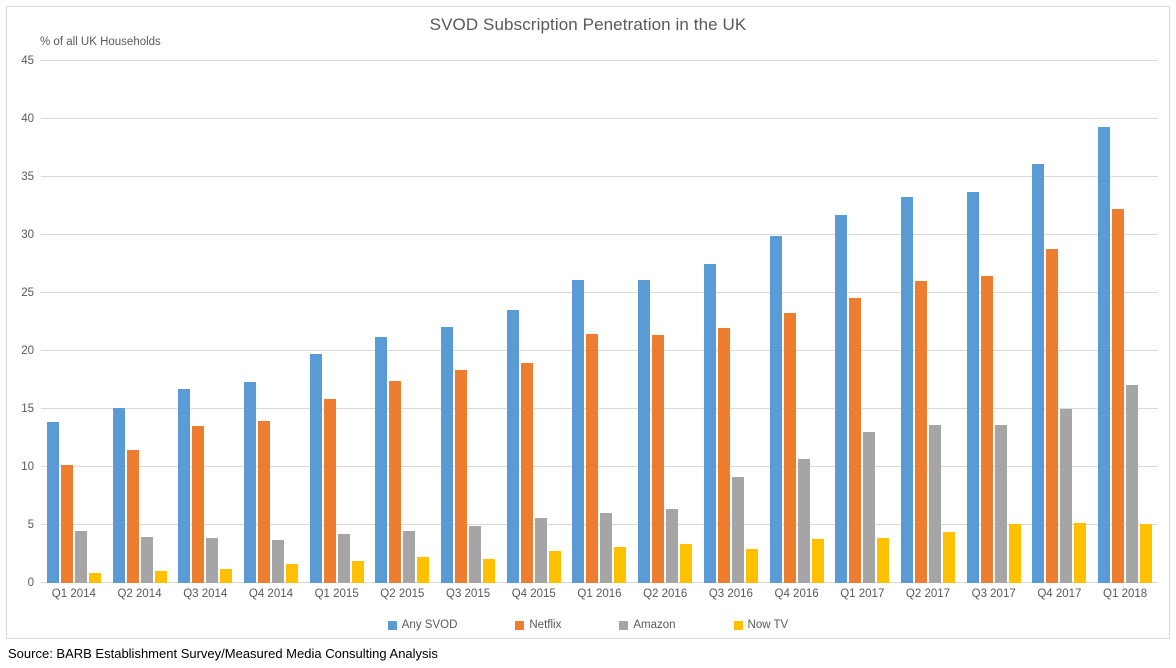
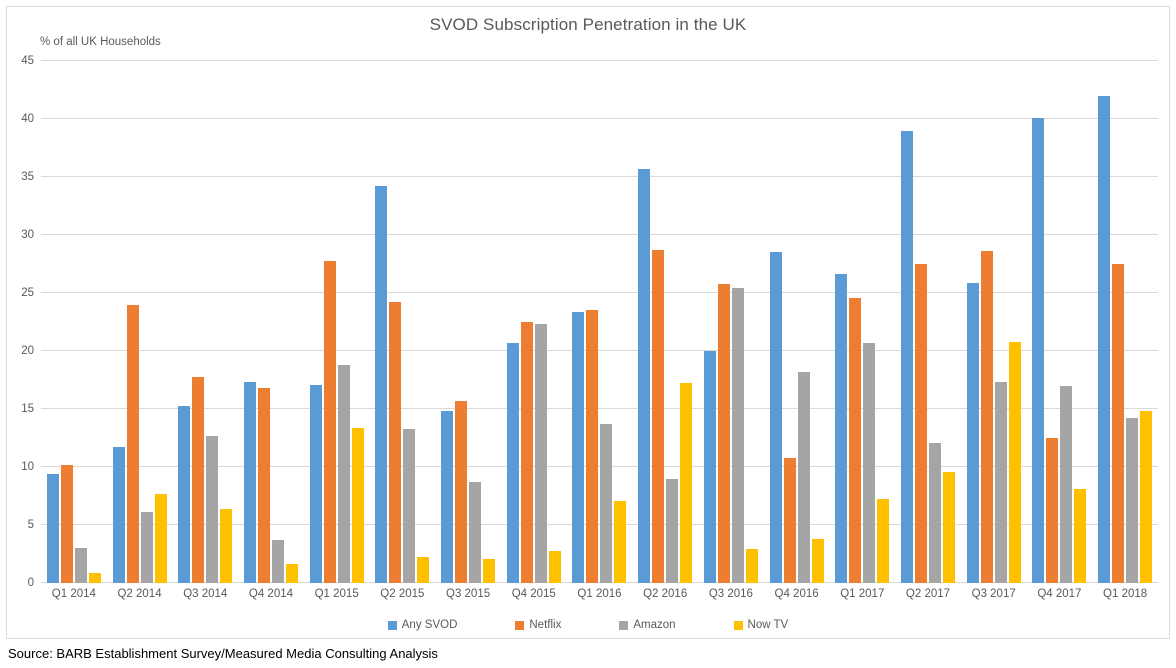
Any SVOD/Q1 2014: 13.9 -> 9.4
Amazon/Q1 2014: 4.5 -> 3.0
Any SVOD/Q2 2014: 15.1 -> 11.7
Netflix/Q2 2014: 11.5 -> 24.0
Amazon/Q2 2014: 4.0 -> 6.1
Now TV/Q2 2014: 1.0 -> 7.7
Any SVOD/Q3 2014: 16.7 -> 15.3
Netflix/Q3 2014: 13.5 -> 17.8
Amazon/Q3 2014: 3.9 -> 12.7
Now TV/Q3 2014: 1.2 -> 6.4
Netflix/Q4 2014: 14.0 -> 16.8
Any SVOD/Q1 2015: 19.7 -> 17.1
Netflix/Q1 2015: 15.9 -> 27.8
Amazon/Q1 2015: 4.2 -> 18.8
Now TV/Q1 2015: 1.9 -> 13.4
Any SVOD/Q2 2015: 21.2 -> 34.2
Netflix/Q2 2015: 17.4 -> 24.2
Amazon/Q2 2015: 4.5 -> 13.3
Any SVOD/Q3 2015: 22.1 -> 14.8
Netflix/Q3 2015: 18.4 -> 15.7
Amazon/Q3 2015: 4.9 -> 8.7
Any SVOD/Q4 2015: 23.5 -> 20.7
Netflix/Q4 2015: 19.0 -> 22.5
Amazon/Q4 2015: 5.6 -> 22.3
Any SVOD/Q1 2016: 26.1 -> 23.4
Netflix/Q1 2016: 21.5 -> 23.5
Amazon/Q1 2016: 6.0 -> 13.7
Now TV/Q1 2016: 3.1 -> 7.1
Any SVOD/Q2 2016: 26.1 -> 35.7
Netflix/Q2 2016: 21.4 -> 28.7
Amazon/Q2 2016: 6.4 -> 9.0
Now TV/Q2 2016: 3.4 -> 17.2
Any SVOD/Q3 2016: 27.5 -> 20.0
Netflix/Q3 2016: 22.0 -> 25.8
Amazon/Q3 2016: 9.1 -> 25.4
Any SVOD/Q4 2016: 29.9 -> 28.5
Netflix/Q4 2016: 23.3 -> 10.8
Amazon/Q4 2016: 10.7 -> 18.2
Any SVOD/Q1 2017: 31.7 -> 26.6
Amazon/Q1 2017: 13.0 -> 20.7
Now TV/Q1 2017: 3.9 -> 7.2
Any SVOD/Q2 2017: 33.3 -> 39.0
Netflix/Q2 2017: 26.0 -> 27.5
Amazon/Q2 2017: 13.6 -> 12.1
Now TV/Q2 2017: 4.4 -> 9.6
Any SVOD/Q3 2017: 33.7 -> 25.9
Netflix/Q3 2017: 26.5 -> 28.6
Amazon/Q3 2017: 13.6 -> 17.3
Now TV/Q3 2017: 5.1 -> 20.8
Any SVOD/Q4 2017: 36.1 -> 40.1
Netflix/Q4 2017: 28.8 -> 12.5
Amazon/Q4 2017: 15.0 -> 17.0
Now TV/Q4 2017: 5.2 -> 8.1
Any SVOD/Q1 2018: 39.3 -> 42.0
Netflix/Q1 2018: 32.2 -> 27.5
Amazon/Q1 2018: 17.1 -> 14.2
Now TV/Q1 2018: 5.1 -> 14.8
